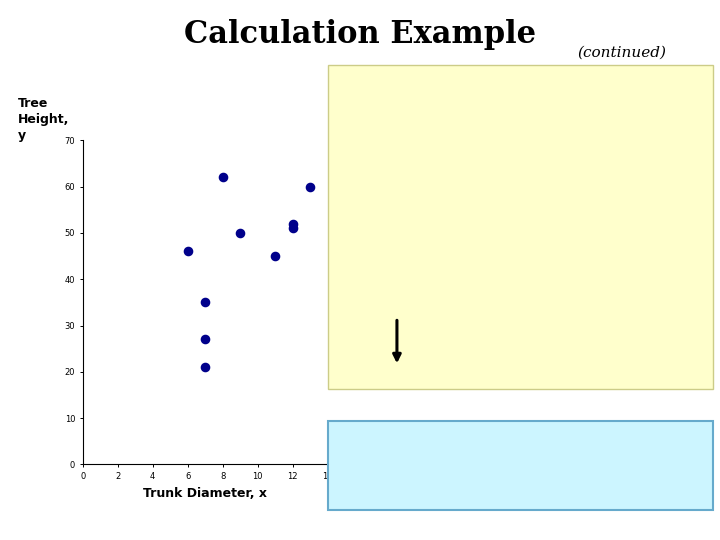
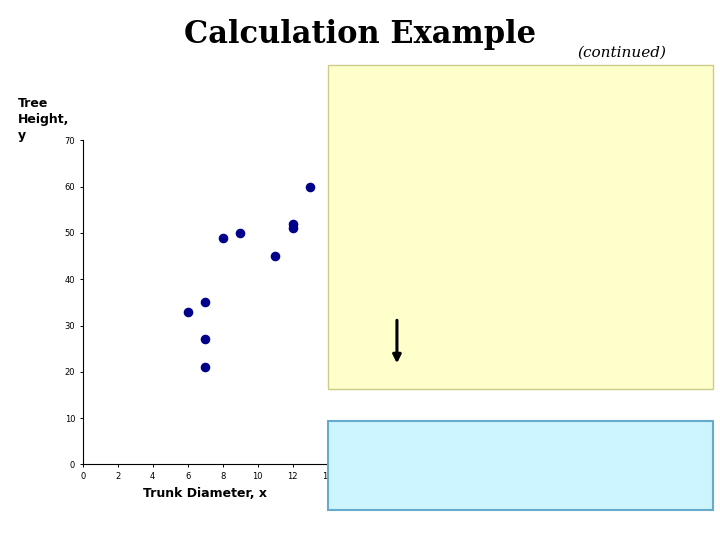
6: 46 -> 33
8: 62 -> 49
